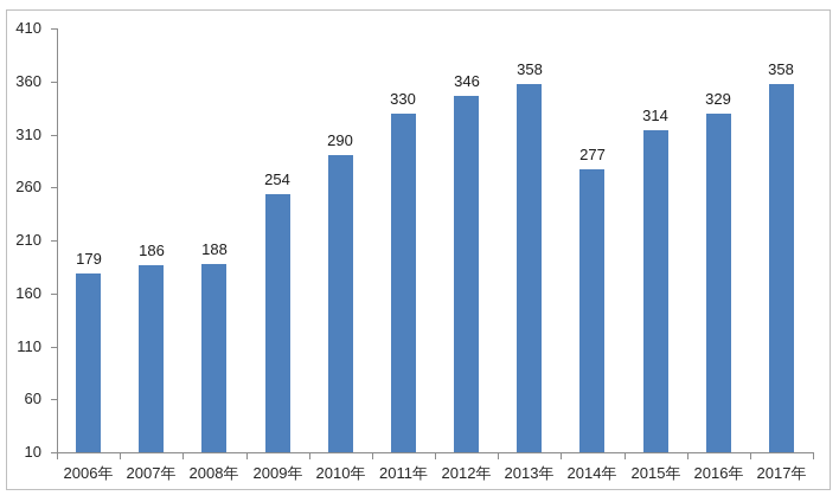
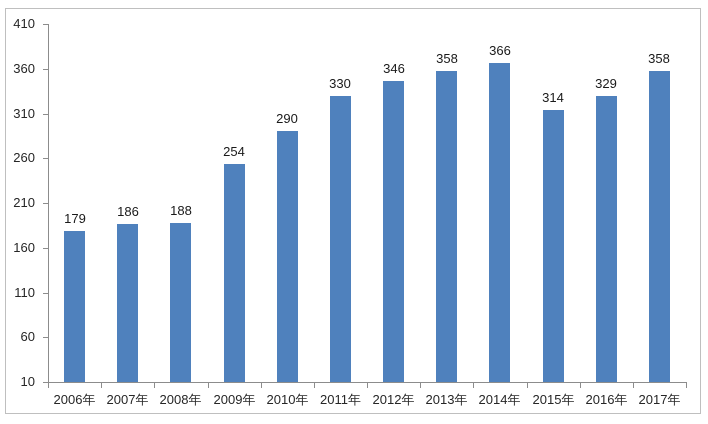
2014年: 277 -> 366
